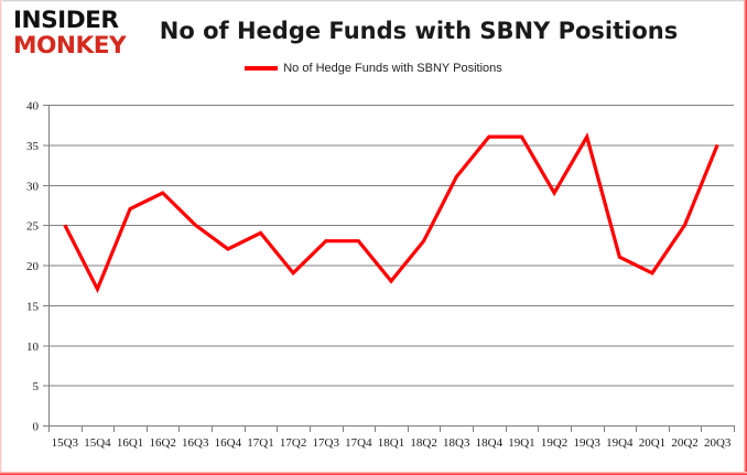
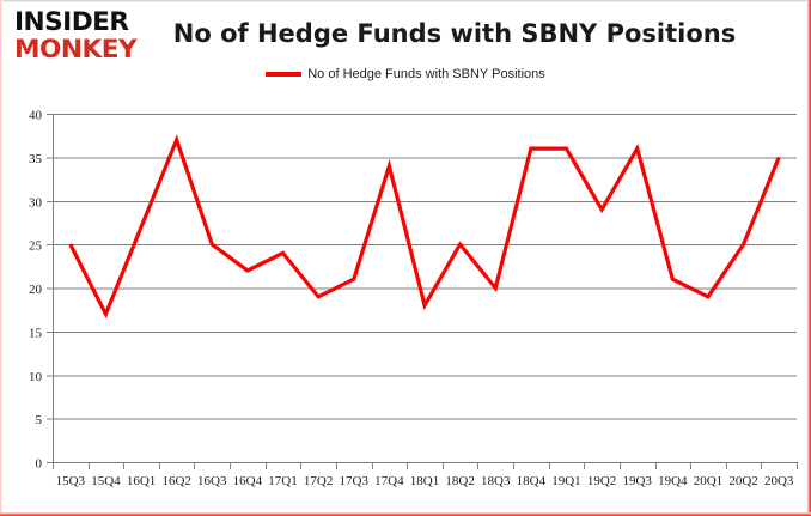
16Q2: 29 -> 37
17Q3: 23 -> 21
17Q4: 23 -> 34
18Q2: 23 -> 25
18Q3: 31 -> 20
